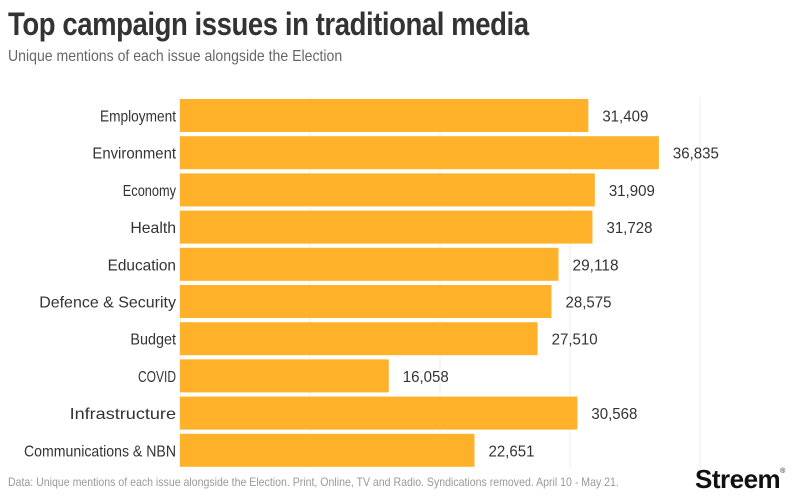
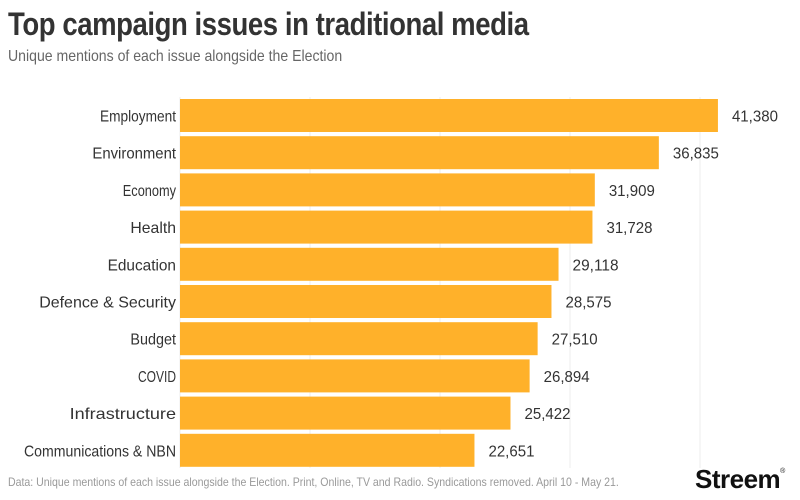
Employment: 31,409 -> 41,380
COVID: 16,058 -> 26,894
Infrastructure: 30,568 -> 25,422
